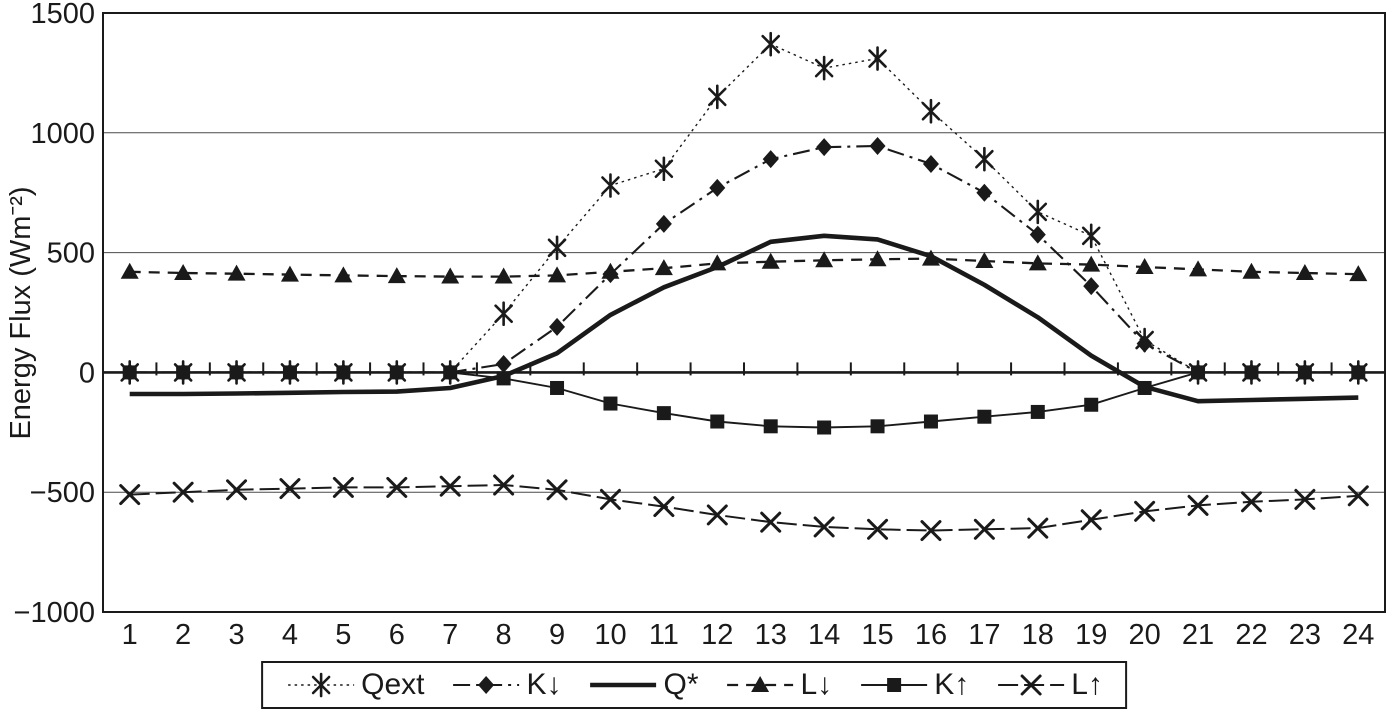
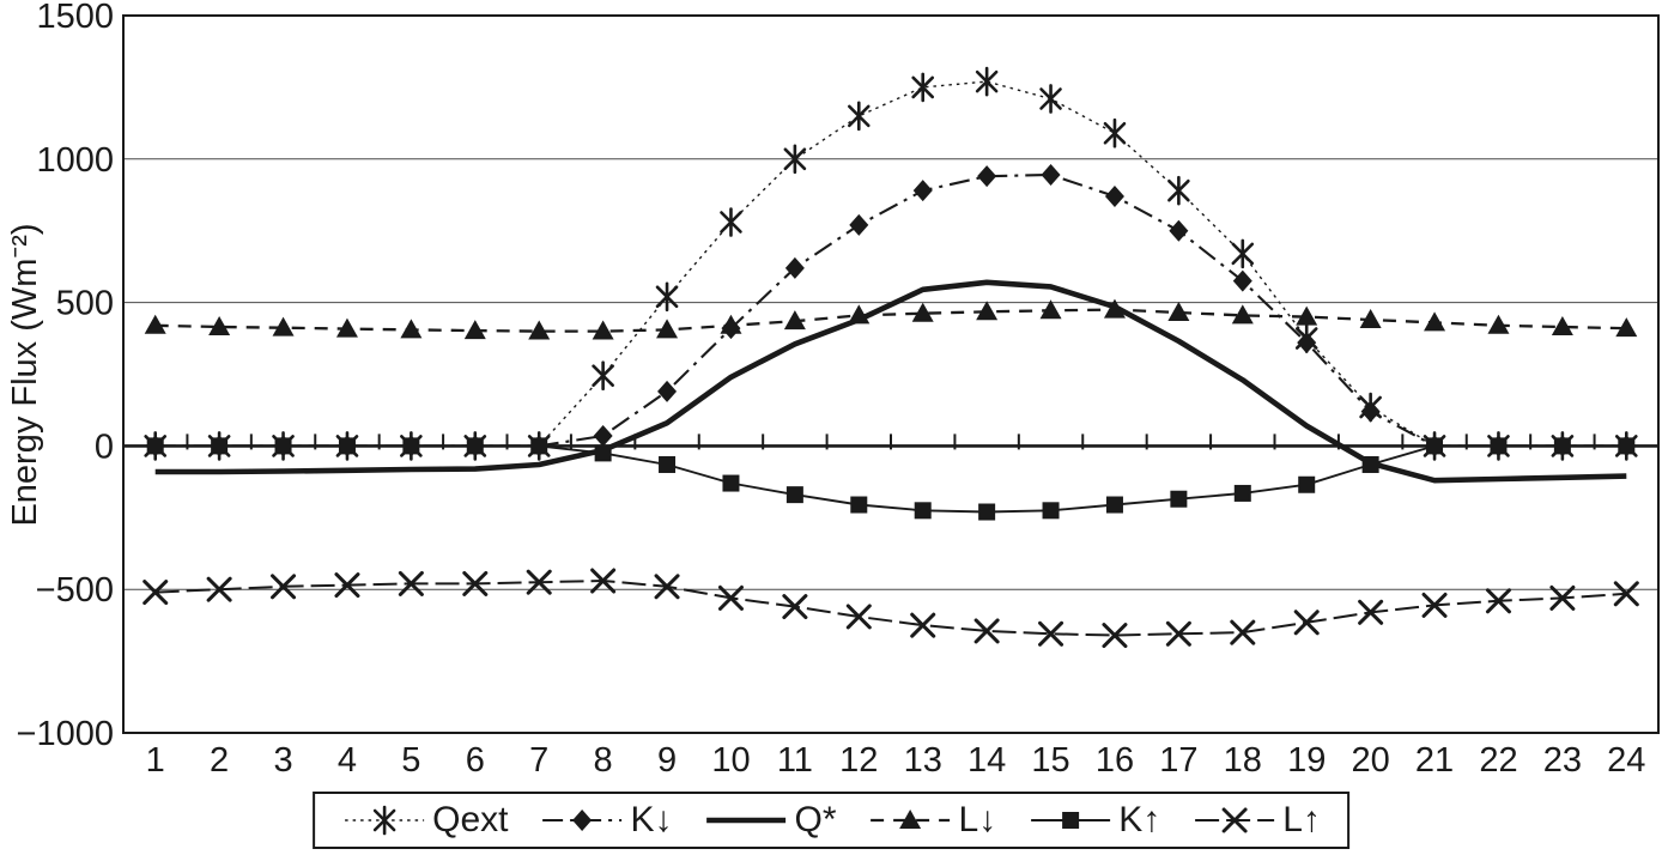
Qext/11: 850 -> 1000
Qext/13: 1370 -> 1250
Qext/15: 1310 -> 1210
Qext/19: 570 -> 380
